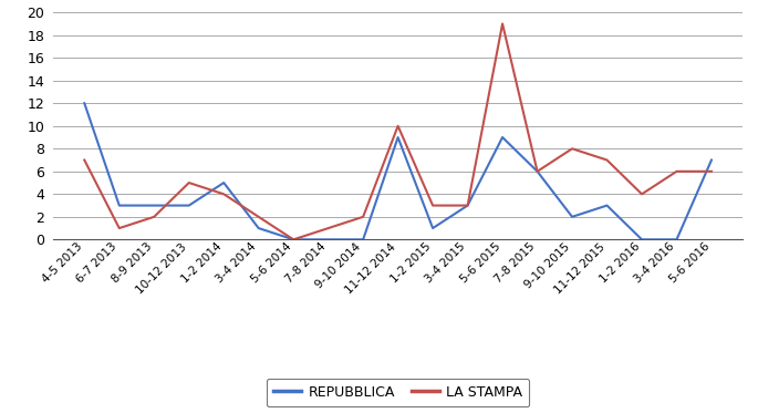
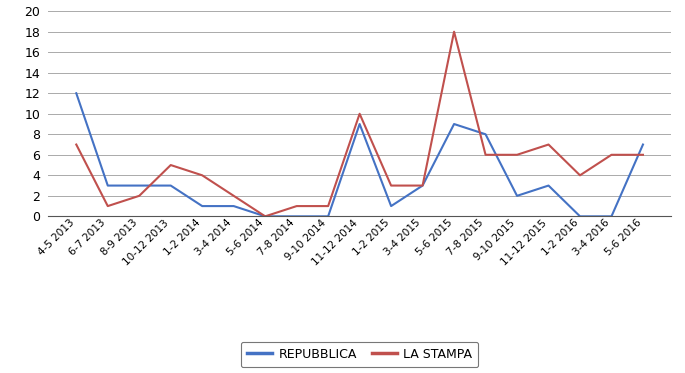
REPUBBLICA/1-2 2014: 5 -> 1
LA STAMPA/9-10 2014: 2 -> 1
LA STAMPA/5-6 2015: 19 -> 18
REPUBBLICA/7-8 2015: 6 -> 8
LA STAMPA/9-10 2015: 8 -> 6
